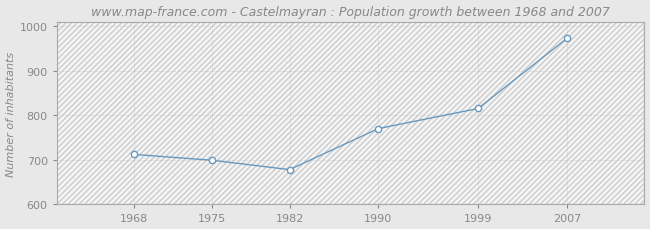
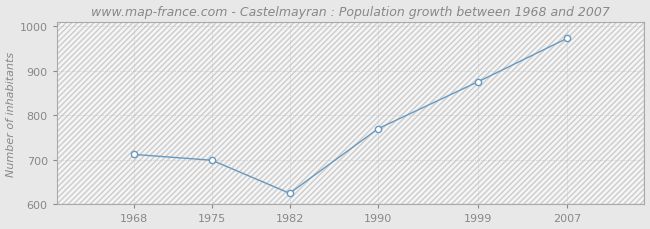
1982: 678 -> 625
1999: 815 -> 875
